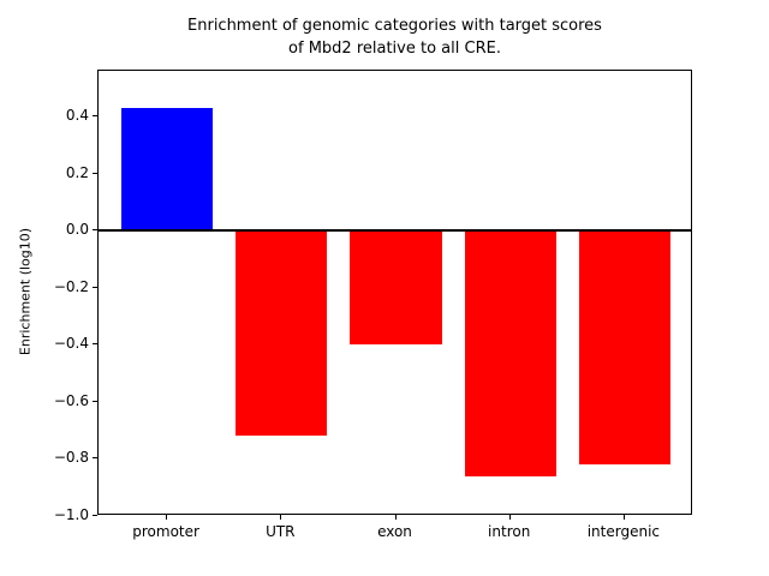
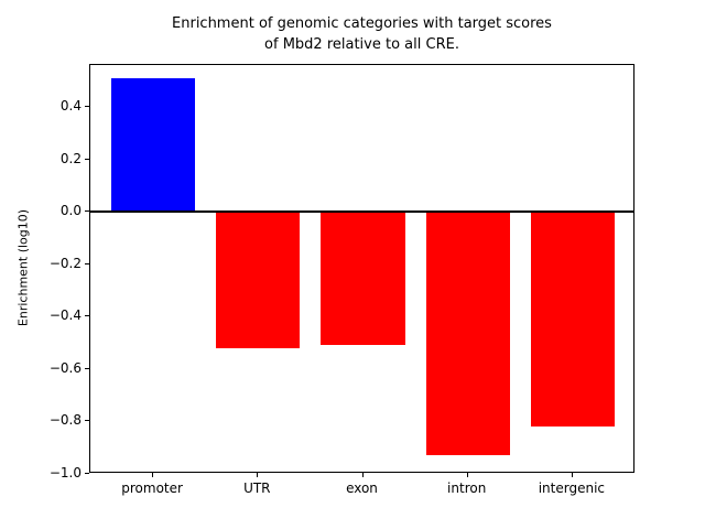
promoter: 0.43 -> 0.51
UTR: -0.72 -> -0.52
exon: -0.40 -> -0.51
intron: -0.86 -> -0.93
